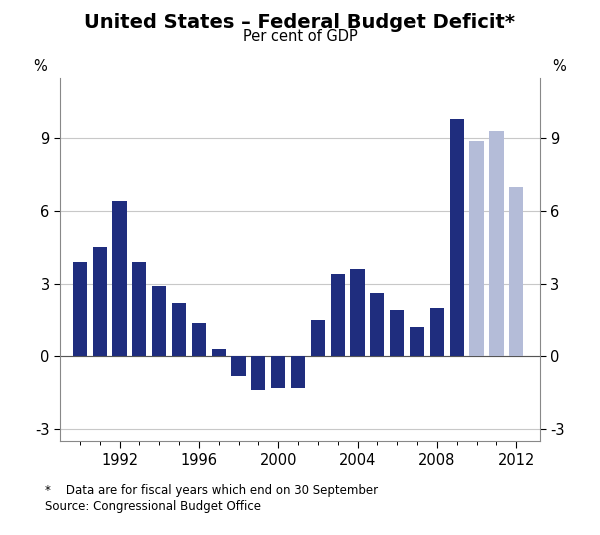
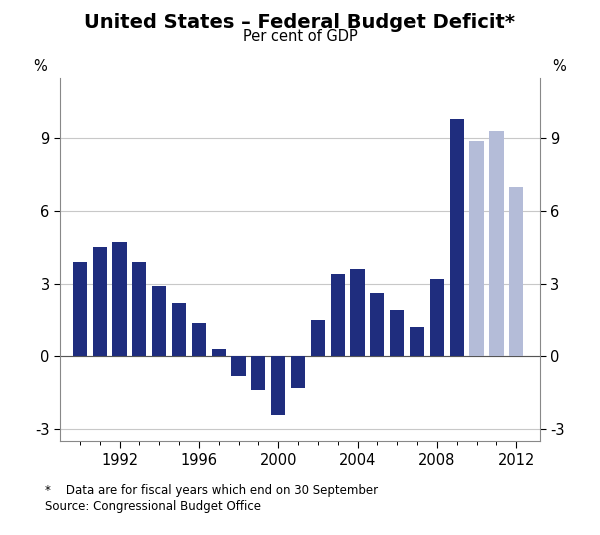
1992: 6.4 -> 4.7
2000: -1.3 -> -2.4
2008: 2.0 -> 3.2
